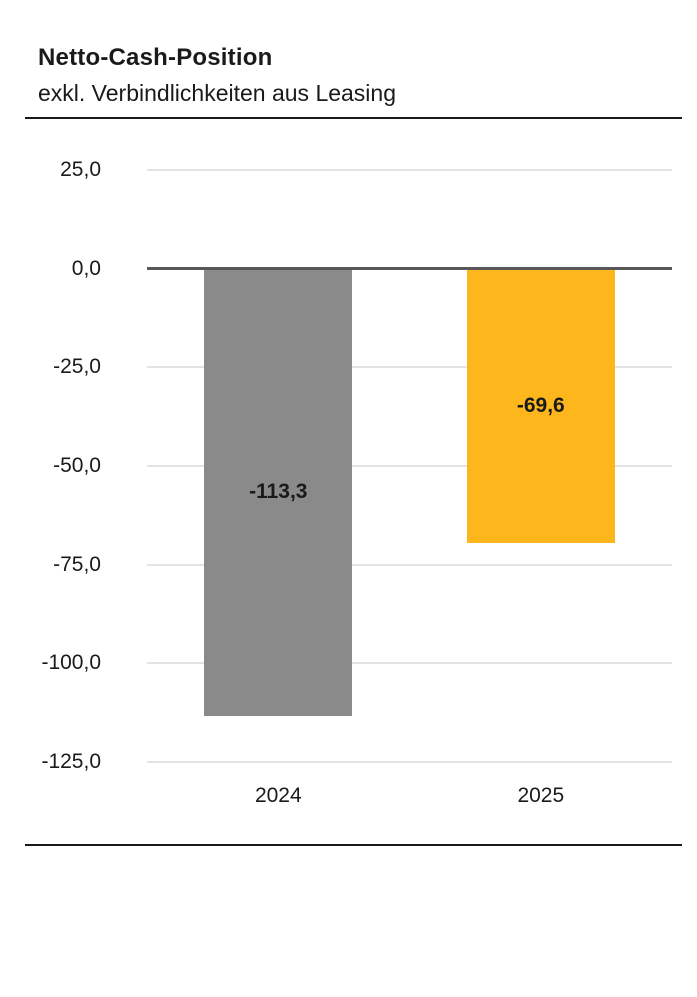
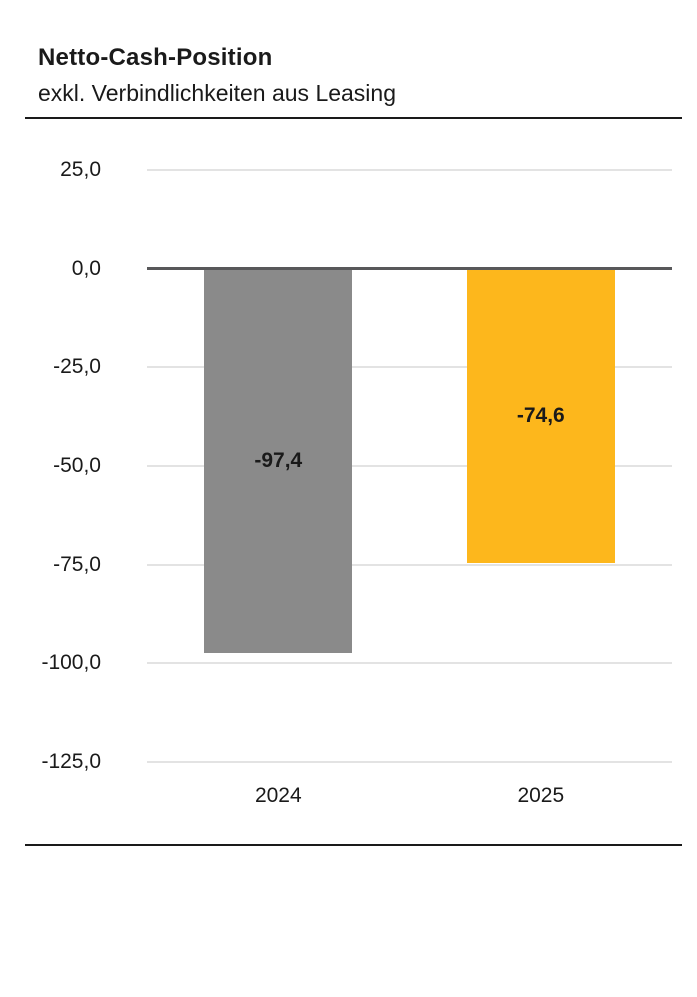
2024: -113,3 -> -97,4
2025: -69,6 -> -74,6
